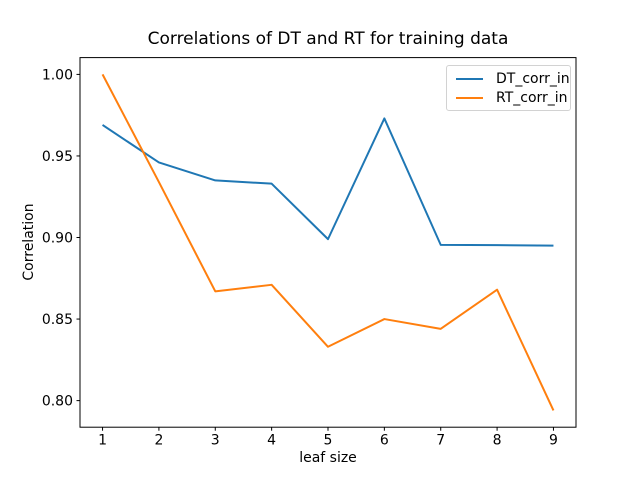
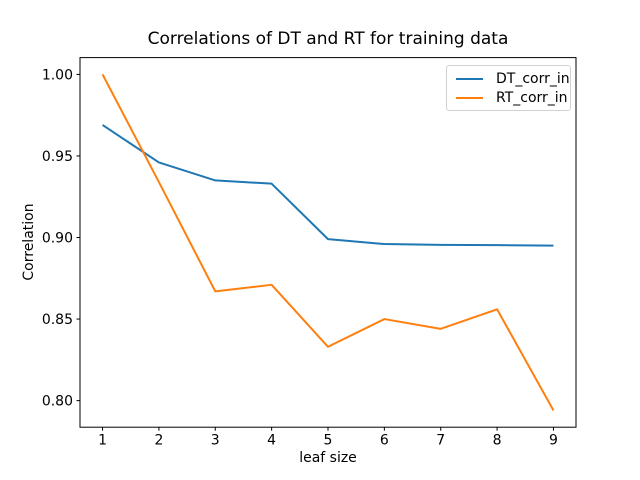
DT_corr_in/6: 0.973 -> 0.896
RT_corr_in/8: 0.868 -> 0.856
